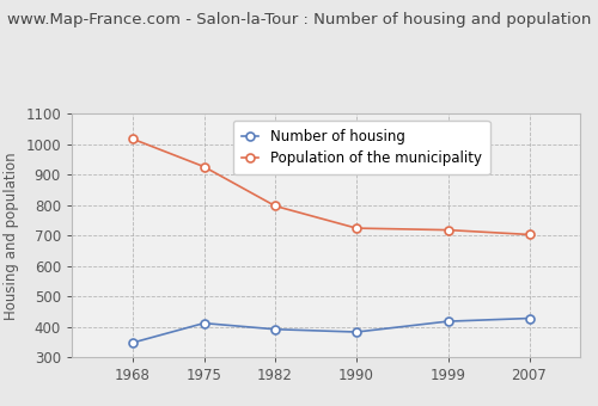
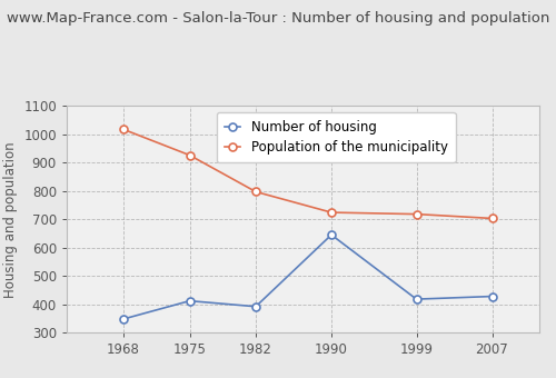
Number of housing/1990: 383 -> 645
